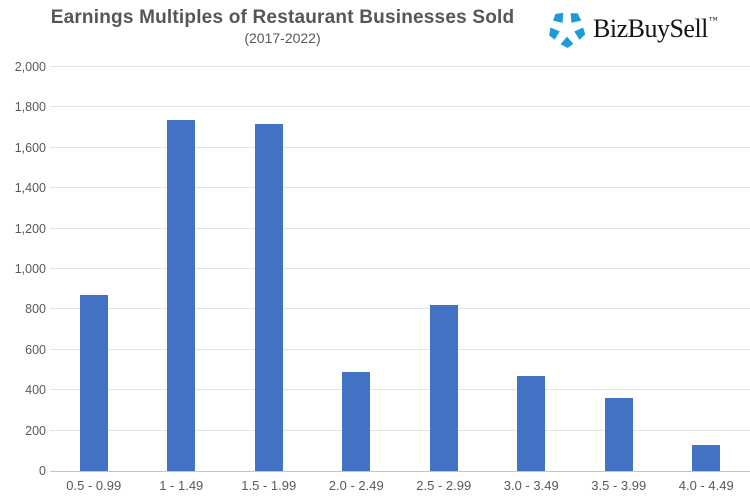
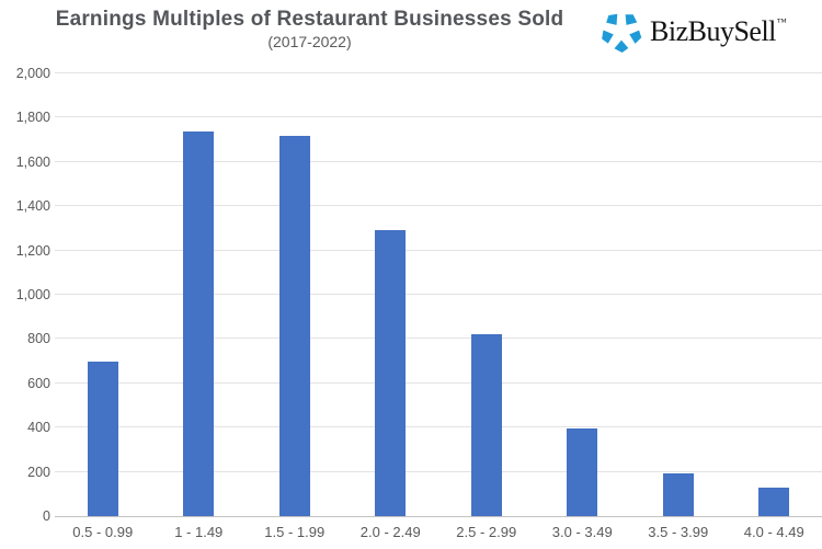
0.5 - 0.99: 870 -> 700
2.0 - 2.49: 490 -> 1290
3.0 - 3.49: 470 -> 400
3.5 - 3.99: 360 -> 200
